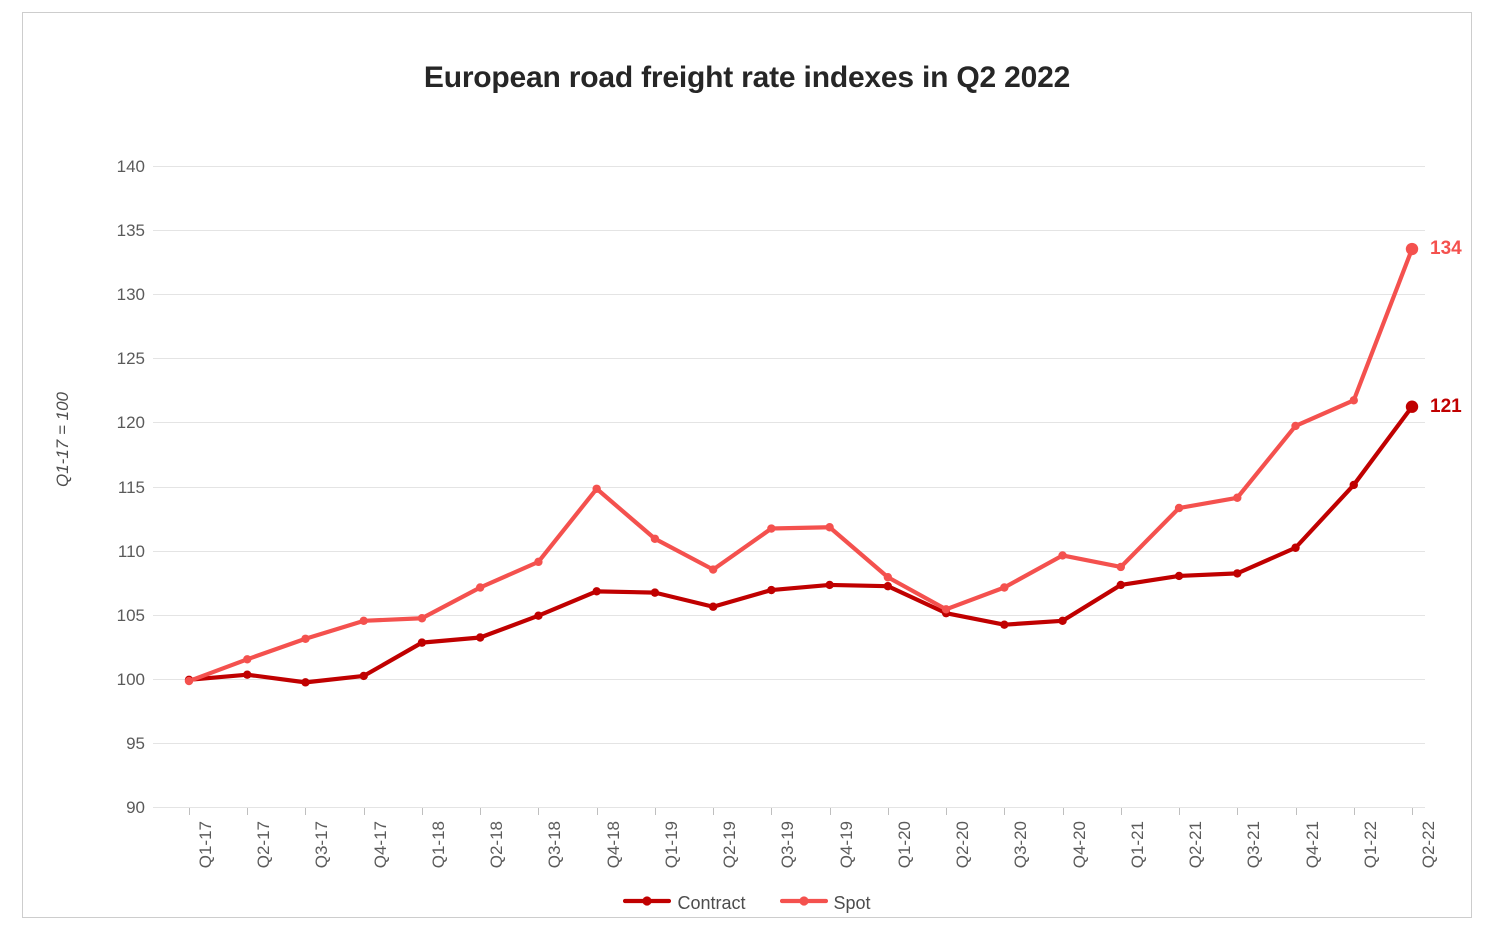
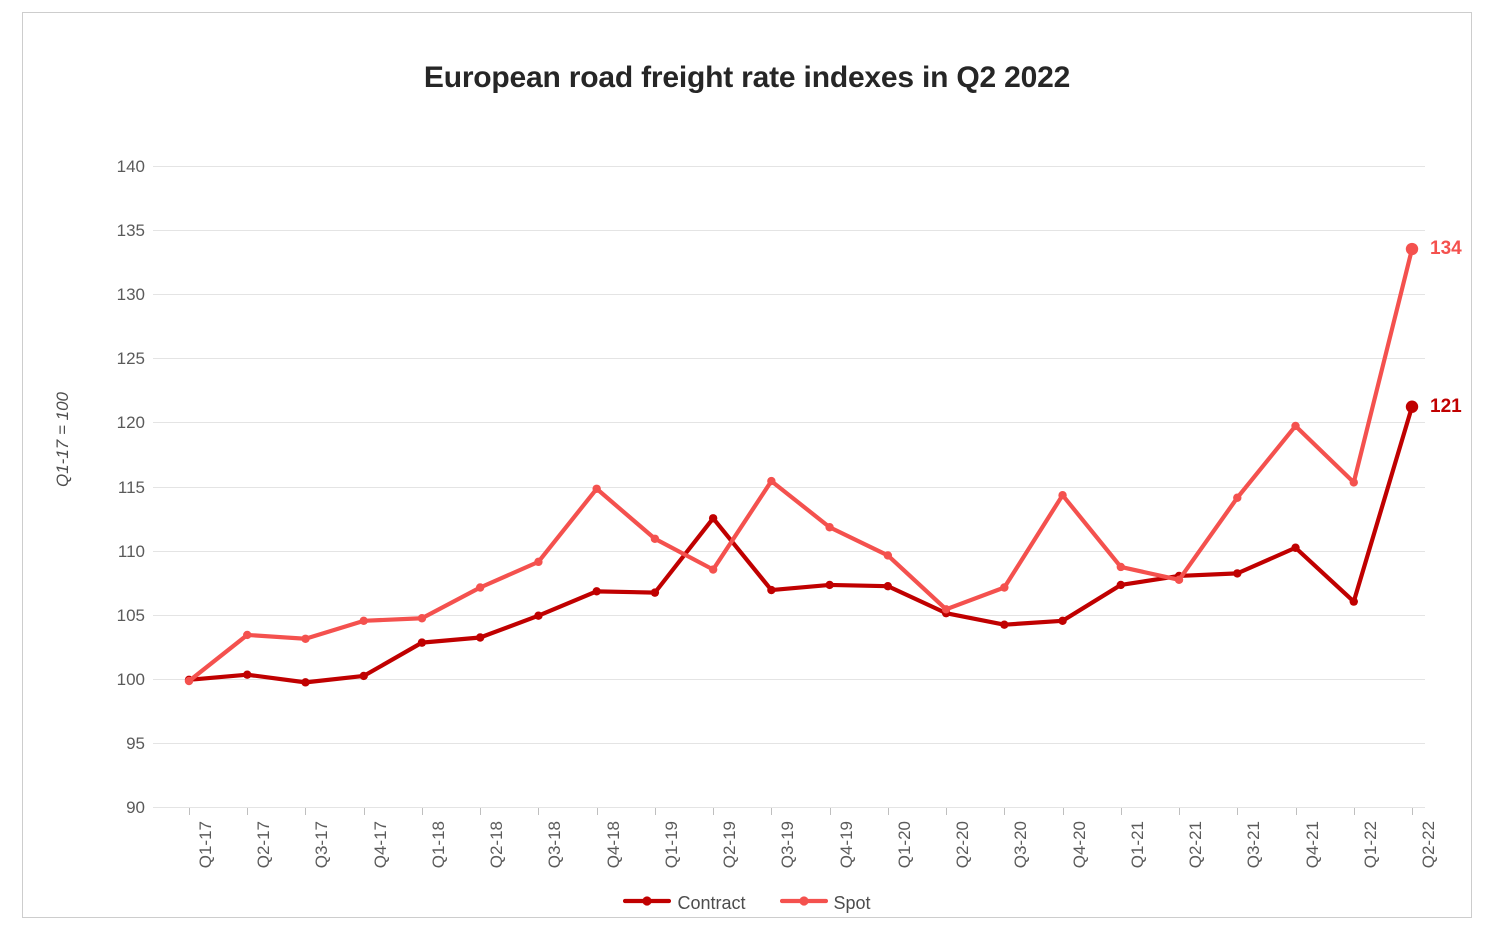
Spot/Q2-17: 101.6 -> 103.5
Contract/Q2-19: 105.7 -> 112.6
Spot/Q3-19: 111.8 -> 115.5
Spot/Q1-20: 108.0 -> 109.7
Spot/Q4-20: 109.7 -> 114.4
Spot/Q2-21: 113.4 -> 107.8
Contract/Q1-22: 115.2 -> 106.1
Spot/Q1-22: 121.8 -> 115.4
